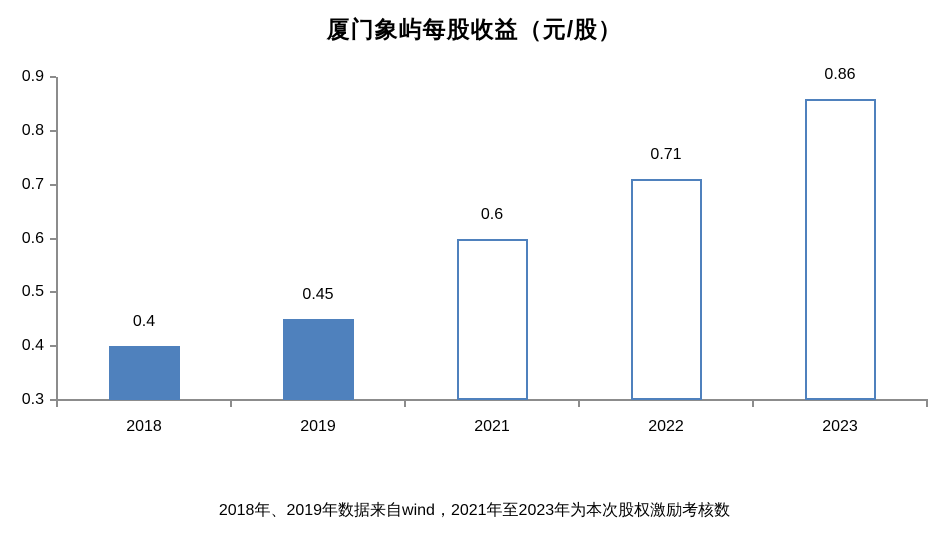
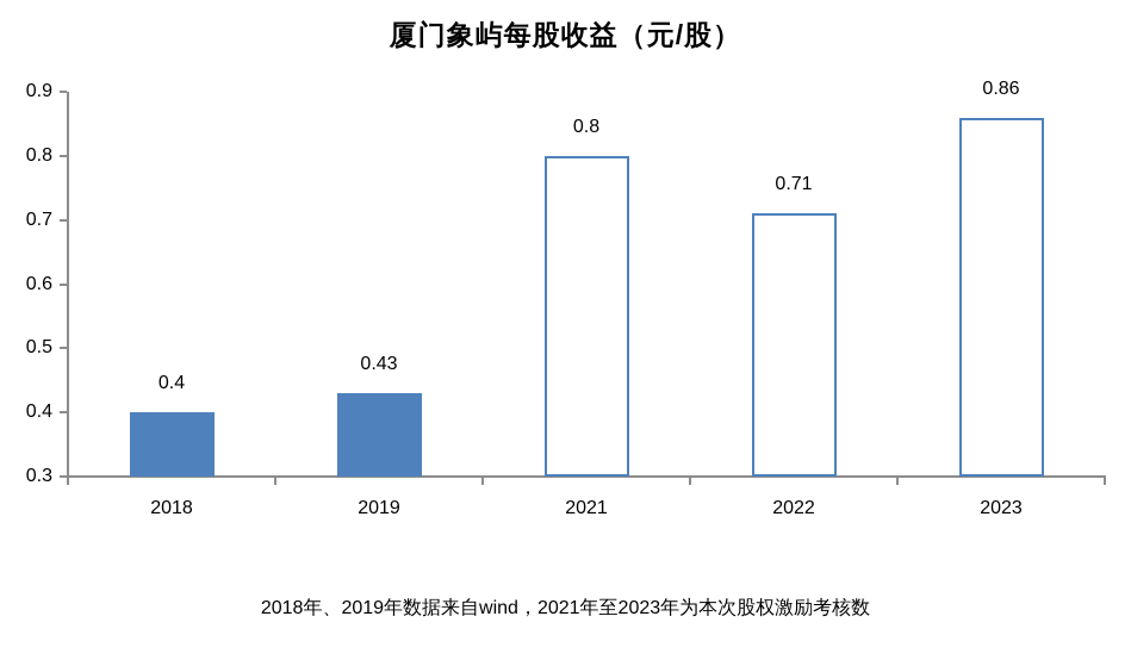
2019: 0.45 -> 0.43
2021: 0.6 -> 0.8
